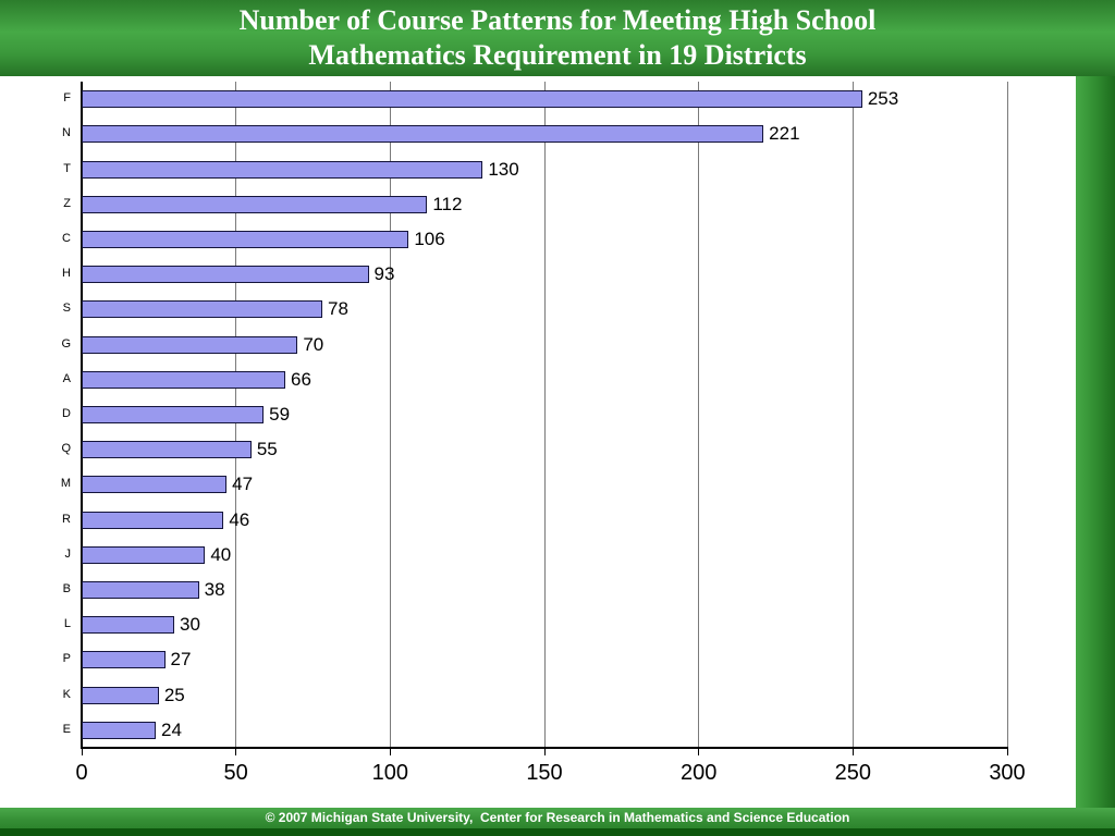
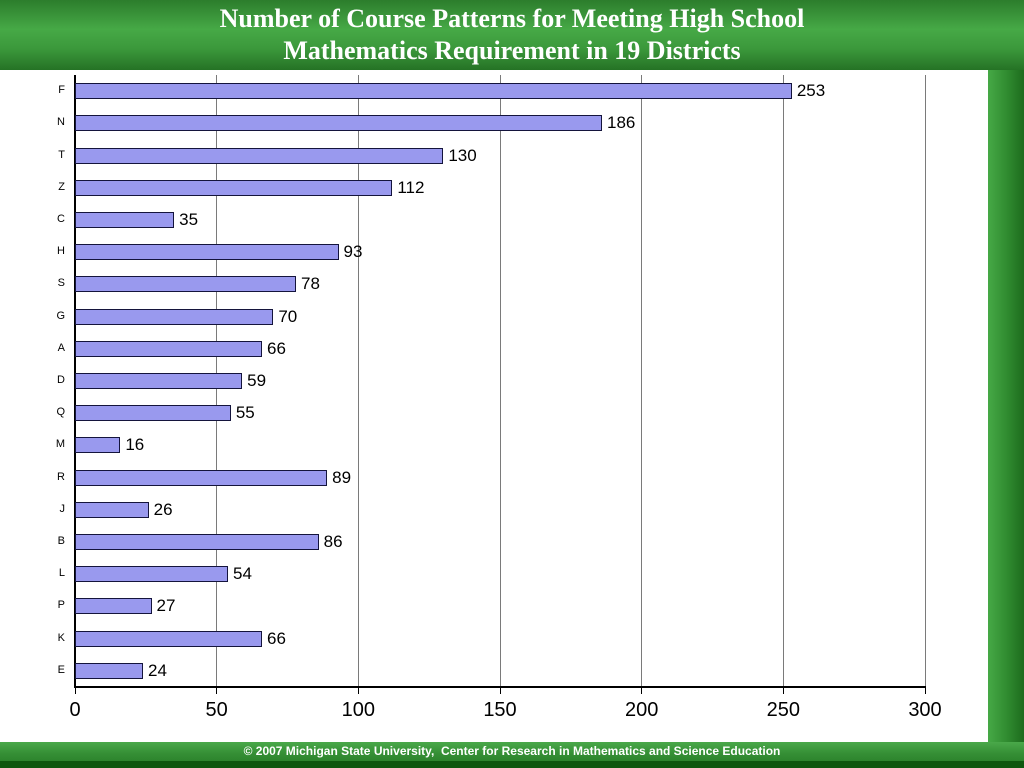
N: 221 -> 186
C: 106 -> 35
M: 47 -> 16
R: 46 -> 89
J: 40 -> 26
B: 38 -> 86
L: 30 -> 54
K: 25 -> 66
